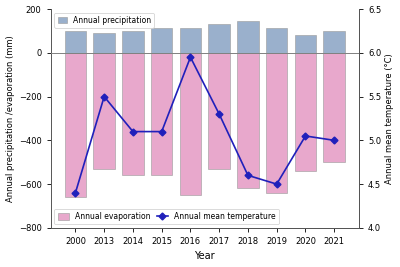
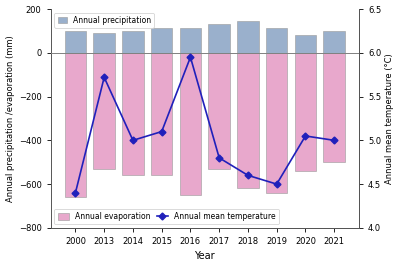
Annual mean temperature/2013: 5.50 -> 5.72
Annual mean temperature/2014: 5.10 -> 5.00
Annual mean temperature/2017: 5.30 -> 4.80
